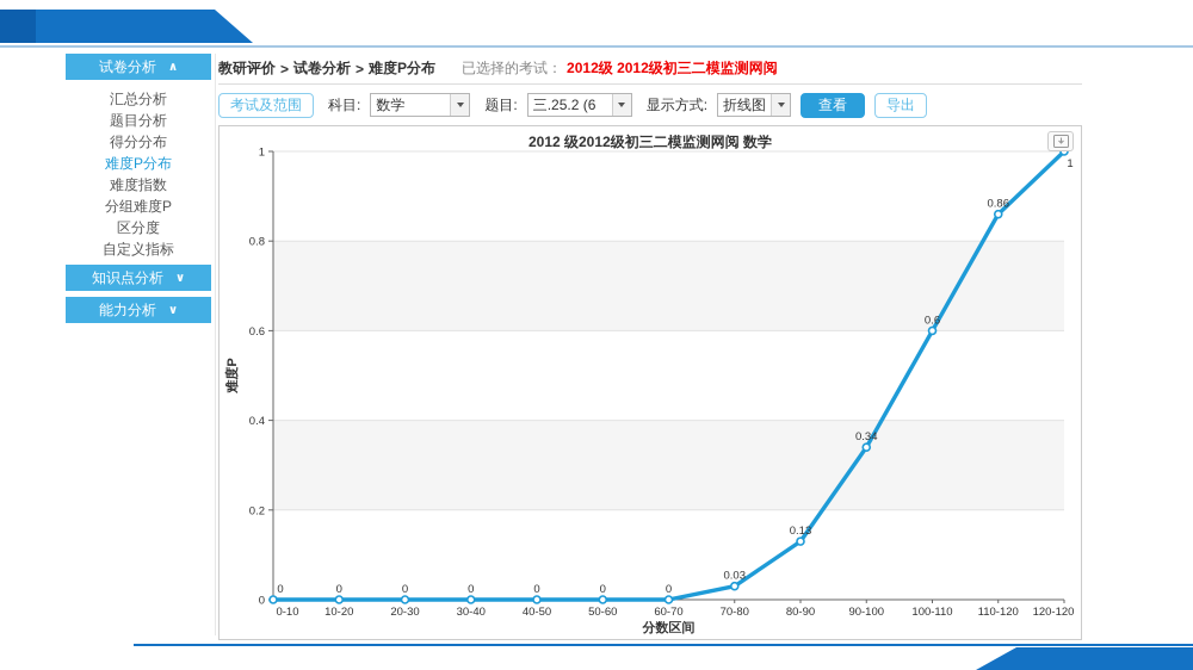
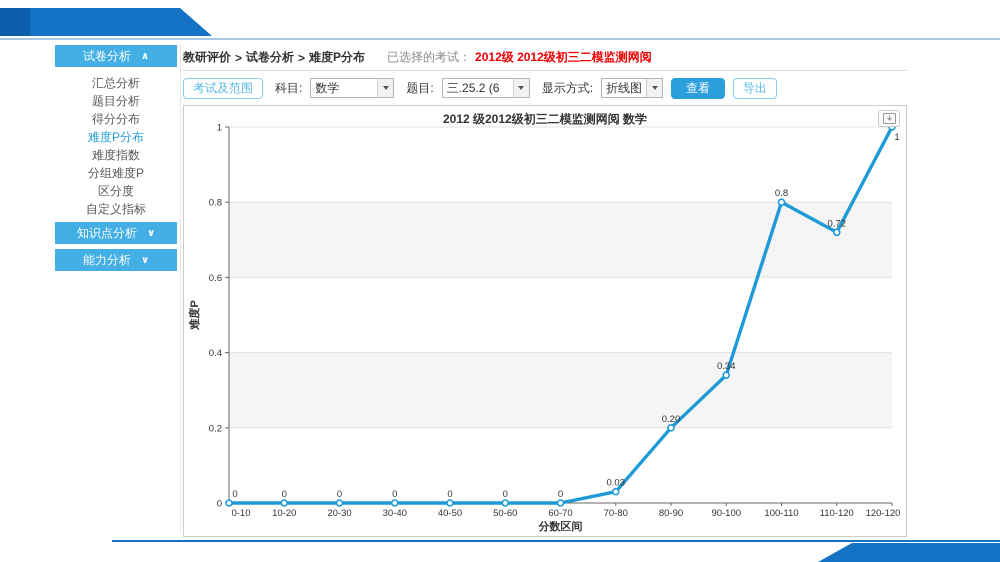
80-90: 0.13 -> 0.20
100-110: 0.6 -> 0.8
110-120: 0.86 -> 0.72
